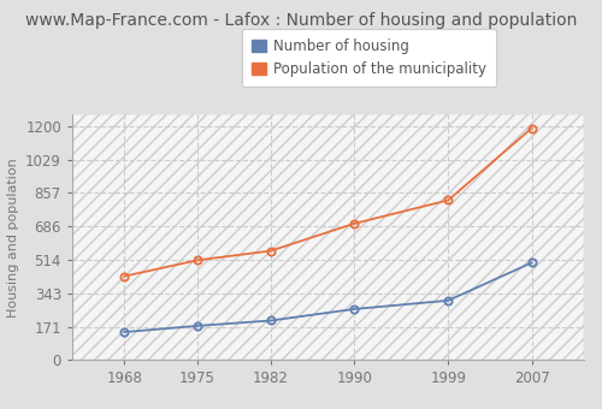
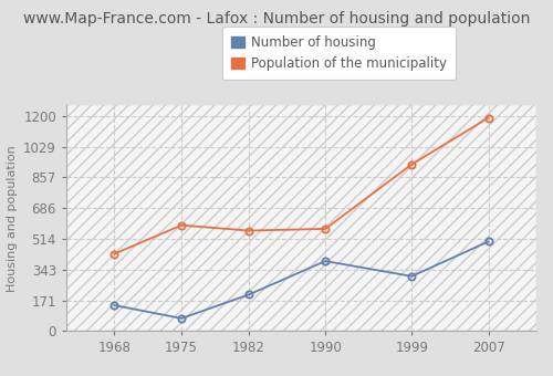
Number of housing/1975: 180 -> 70
Population of the municipality/1975: 510 -> 590
Number of housing/1990: 260 -> 390
Population of the municipality/1990: 700 -> 570
Population of the municipality/1999: 820 -> 930
